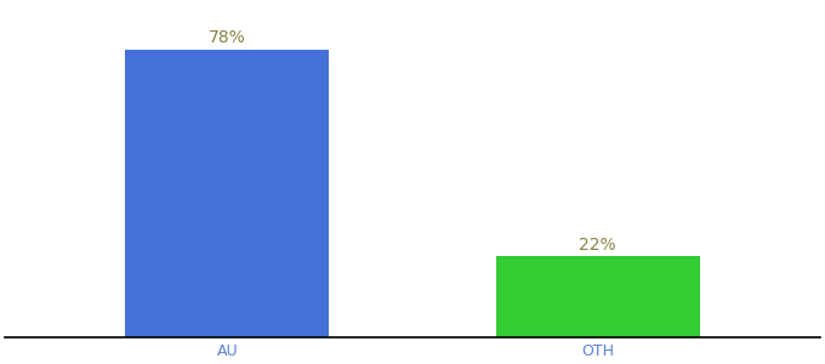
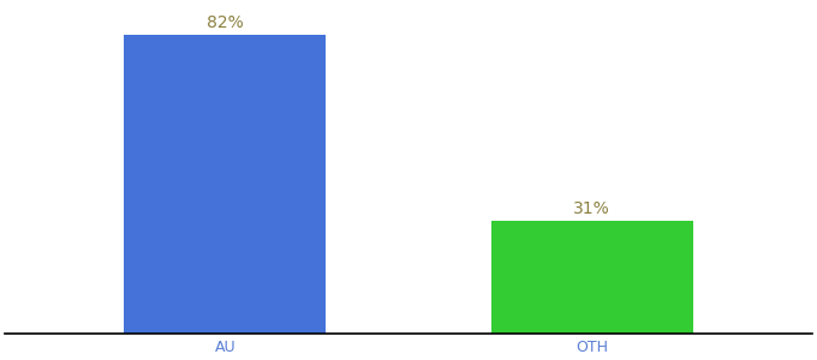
AU: 78% -> 82%
OTH: 22% -> 31%
